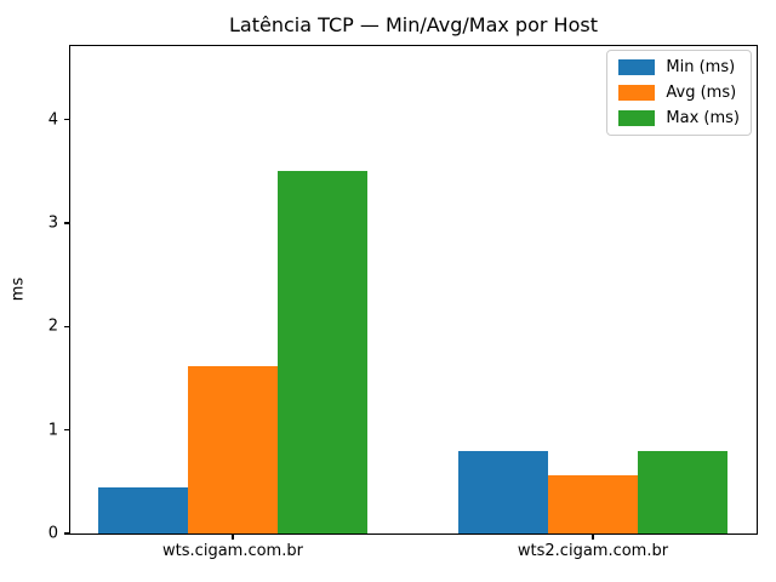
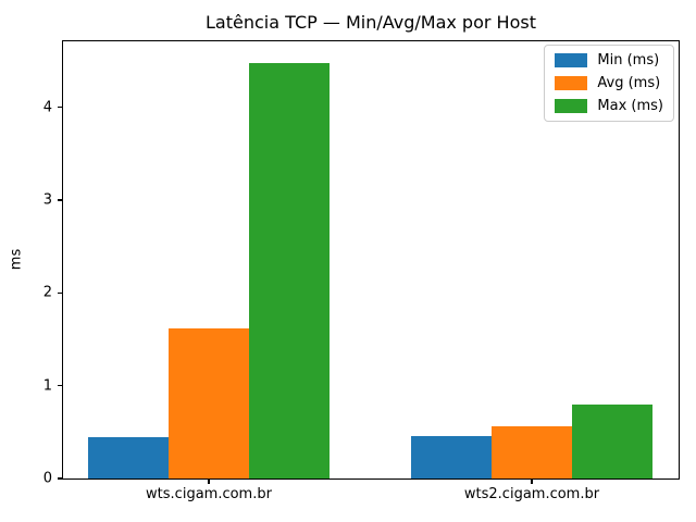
Max (ms)/wts.cigam.com.br: 3.5 -> 4.5
Min (ms)/wts2.cigam.com.br: 0.8 -> 0.5
